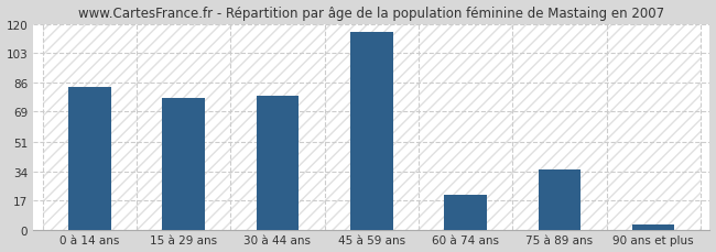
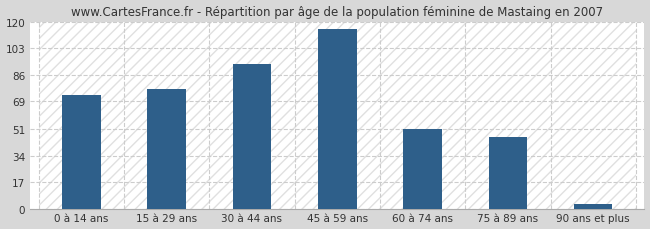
0 à 14 ans: 83 -> 73
30 à 44 ans: 78 -> 93
60 à 74 ans: 20 -> 51
75 à 89 ans: 35 -> 46
